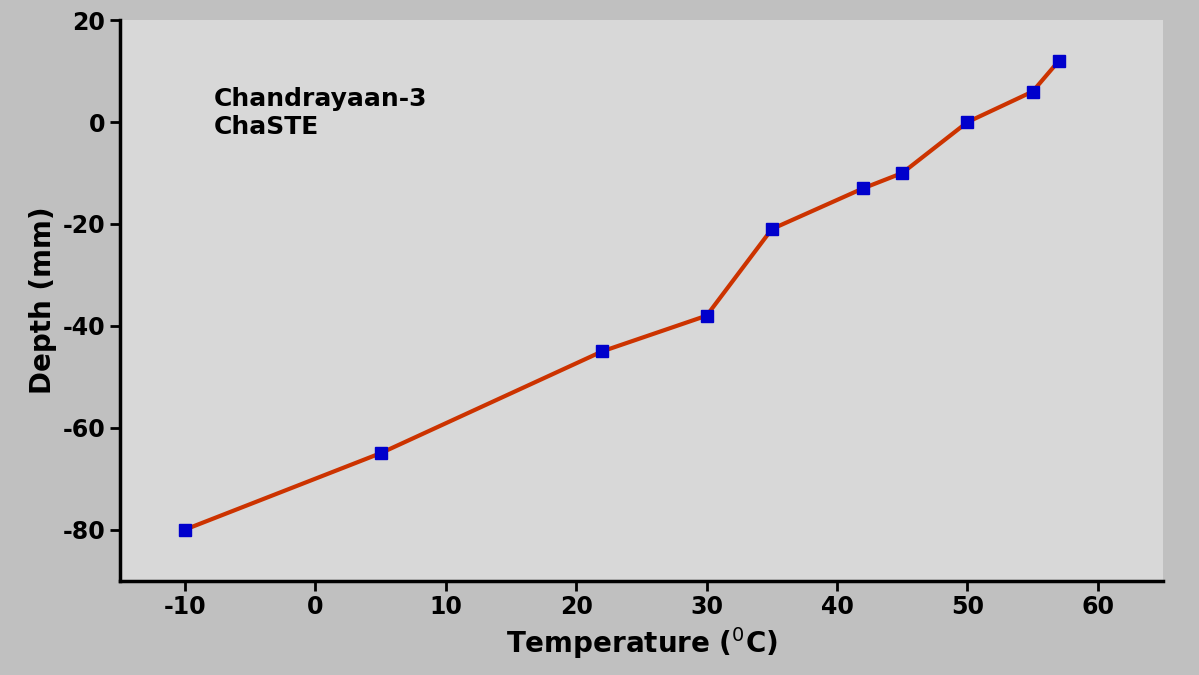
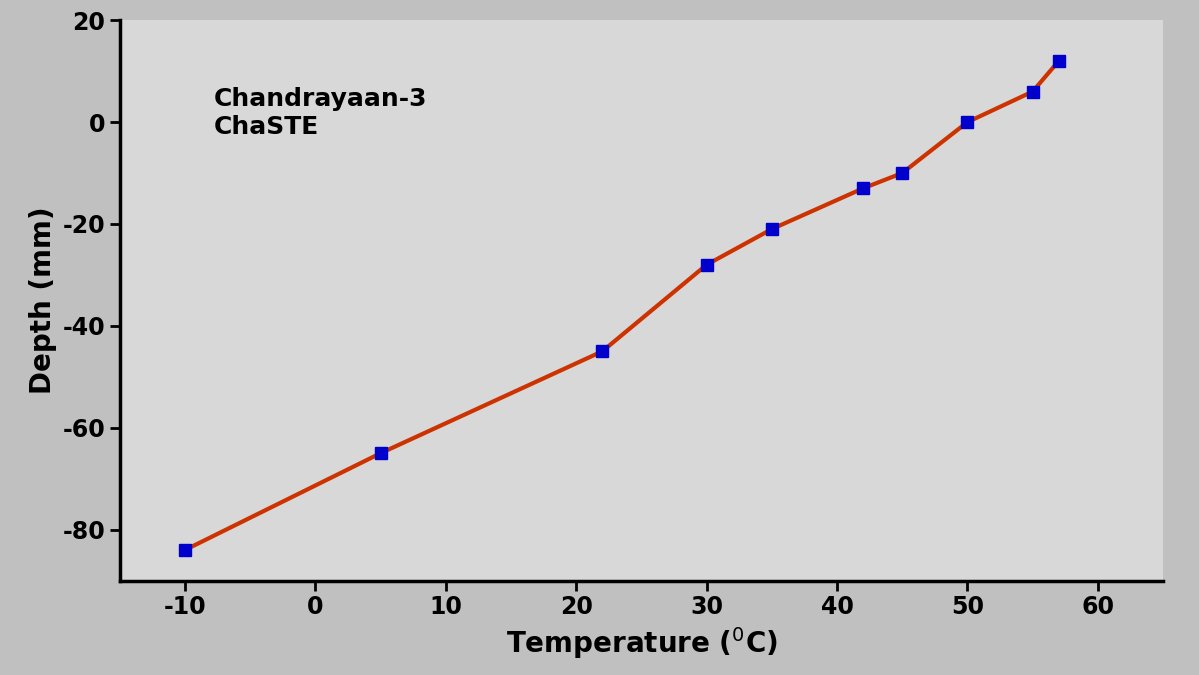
-10: -80 -> -84
30: -38 -> -28
